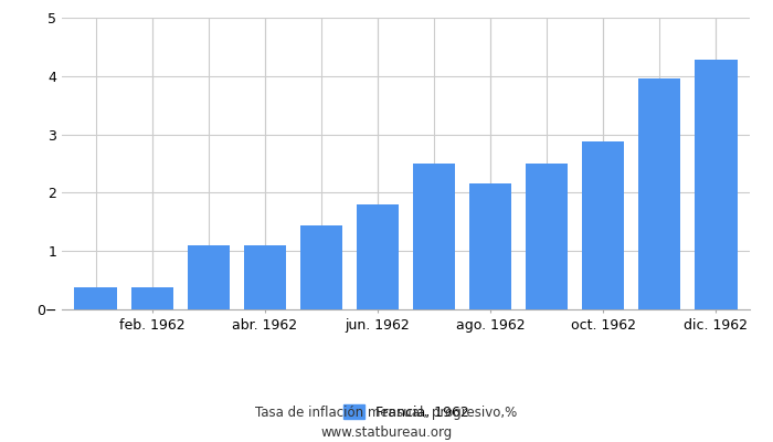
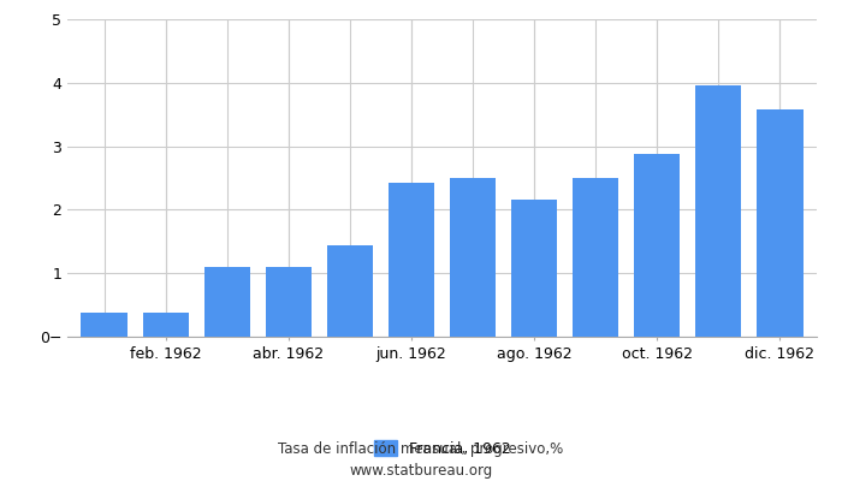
jun. 1962: 1.80 -> 2.42
dic. 1962: 4.28 -> 3.58
